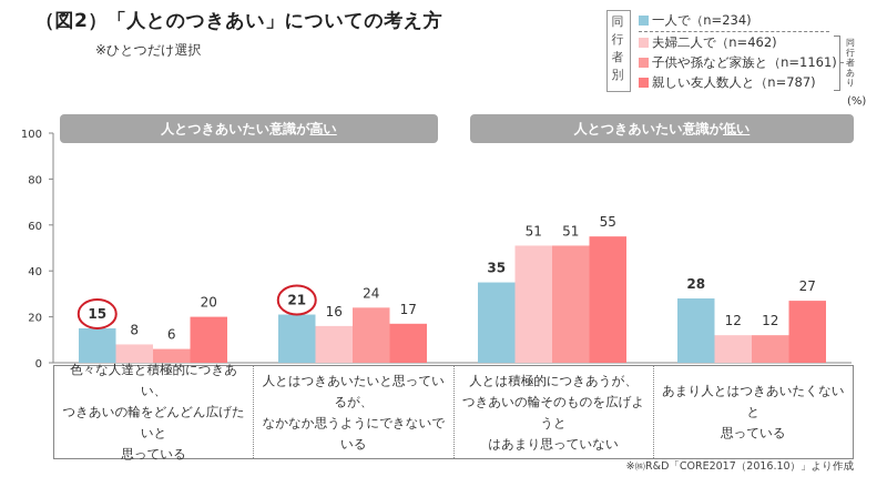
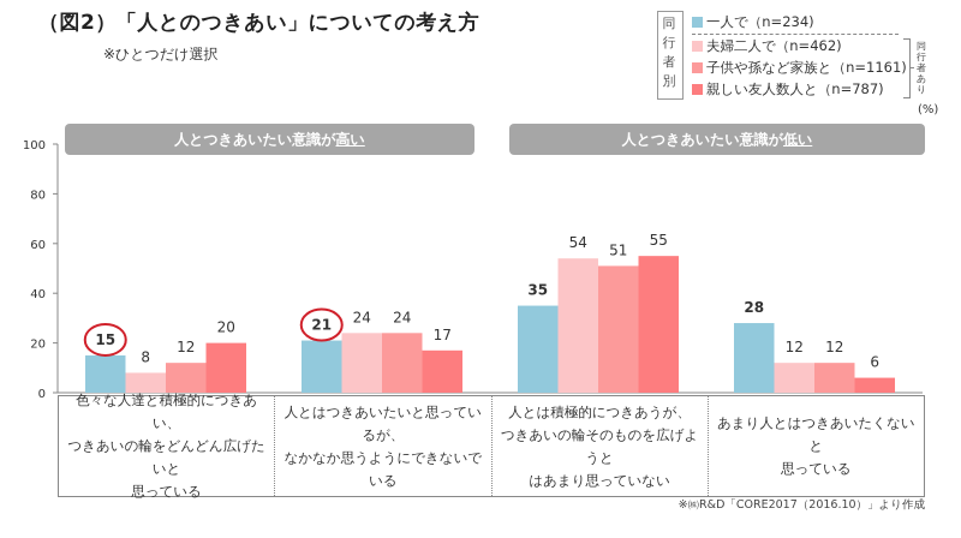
子供や孫など家族と（n=1161)/色々な人達と積極的につきあい、つきあいの輪をどんどん広げたいと思っている: 6 -> 12
夫婦二人で（n=462)/人とはつきあいたいと思っているが、なかなか思うようにできないでいる: 16 -> 24
夫婦二人で（n=462)/人とは積極的につきあうが、つきあいの輪そのものを広げようとはあまり思っていない: 51 -> 54
親しい友人数人と（n=787)/あまり人とはつきあいたくないと思っている: 27 -> 6
